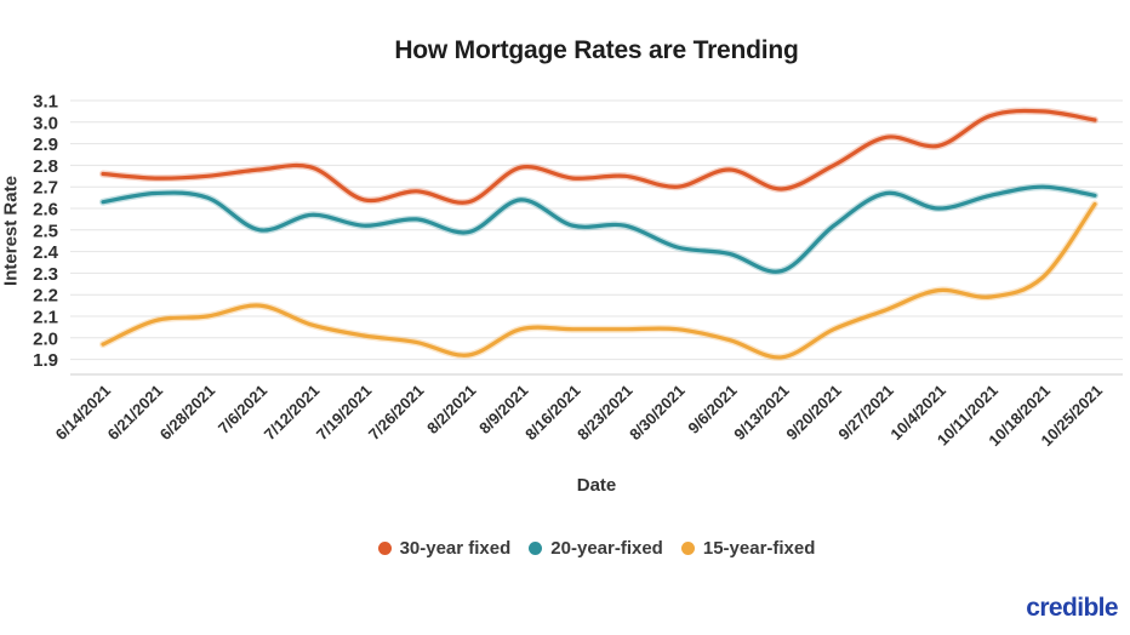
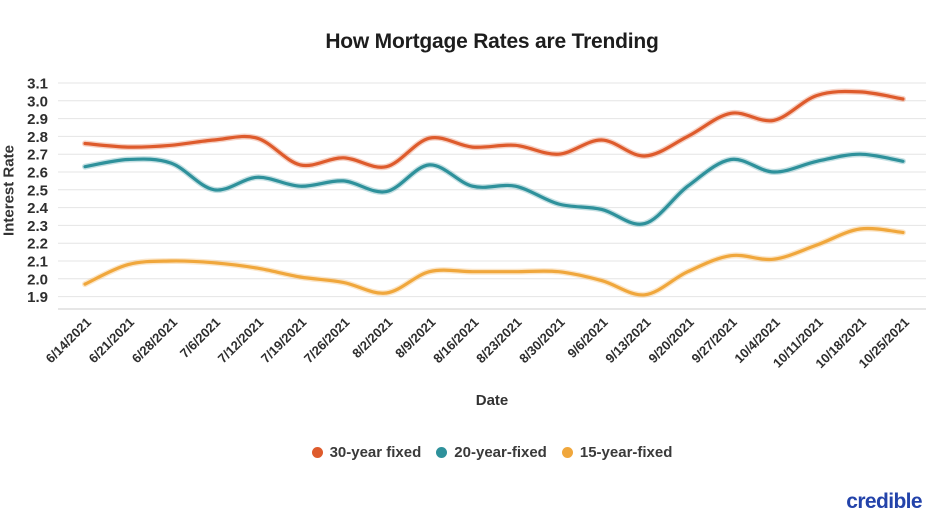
15-year-fixed/7/6/2021: 2.15 -> 2.09
15-year-fixed/10/4/2021: 2.22 -> 2.11
15-year-fixed/10/25/2021: 2.62 -> 2.26
